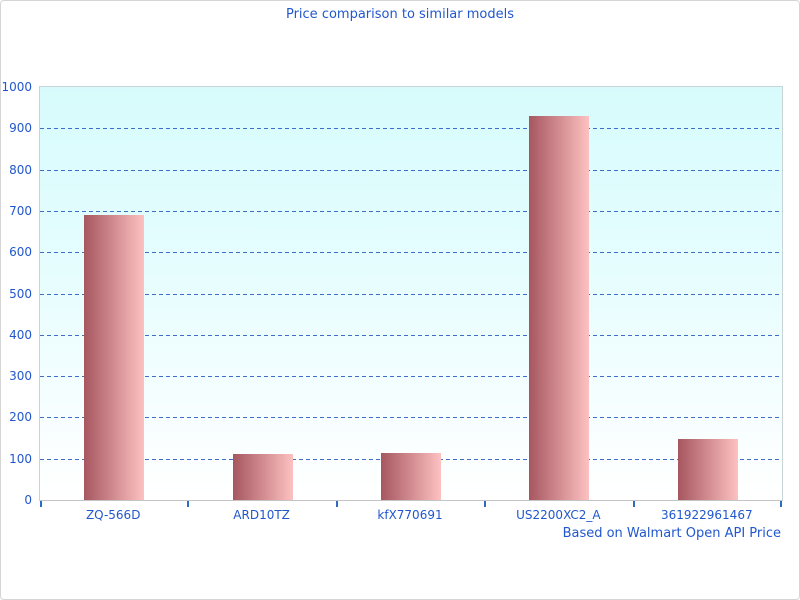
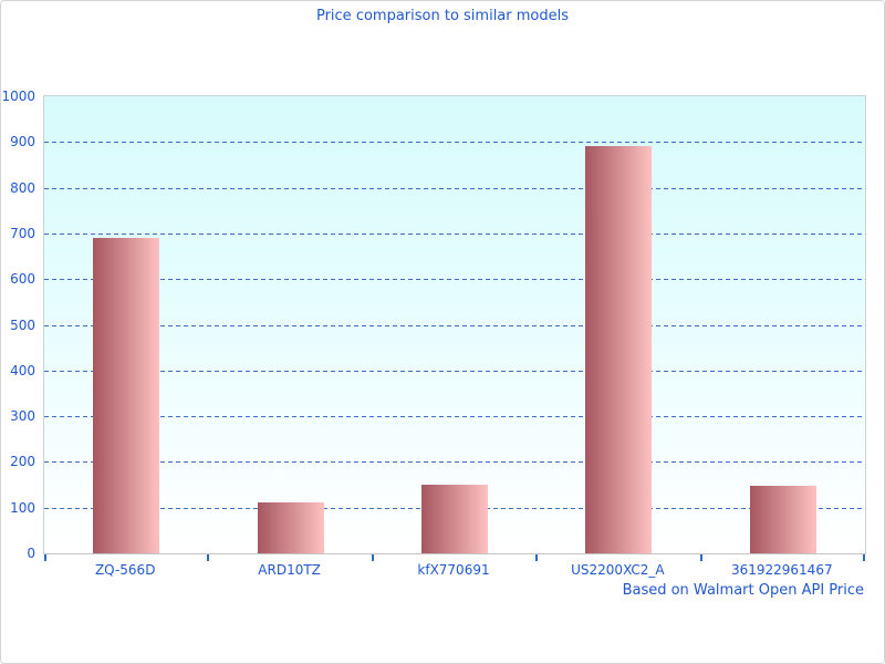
kfX770691: 120 -> 150
US2200XC2_A: 930 -> 890
